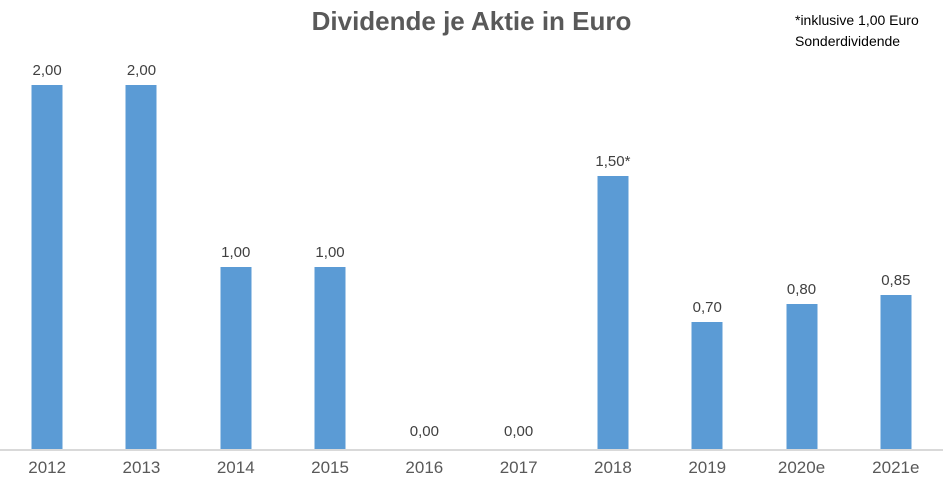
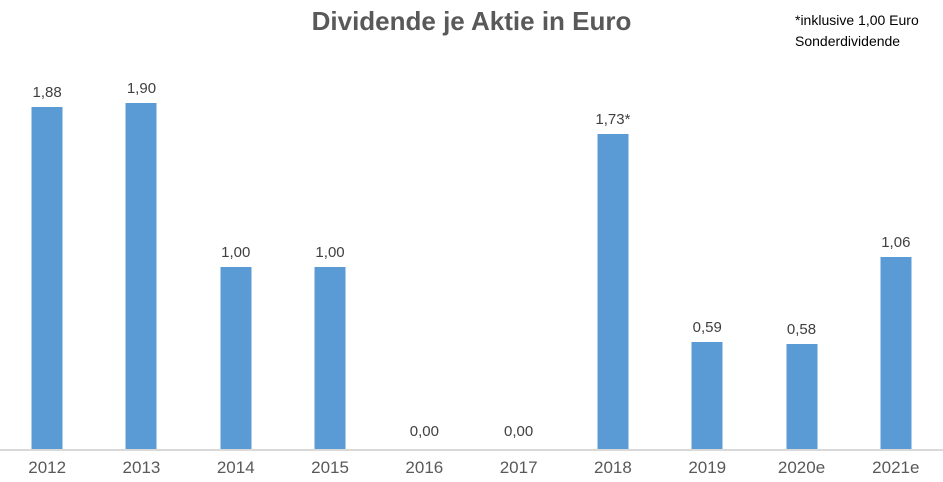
2012: 2,00 -> 1,88
2013: 2,00 -> 1,90
2018: 1,50 -> 1,73
2019: 0,70 -> 0,59
2020e: 0,80 -> 0,58
2021e: 0,85 -> 1,06
